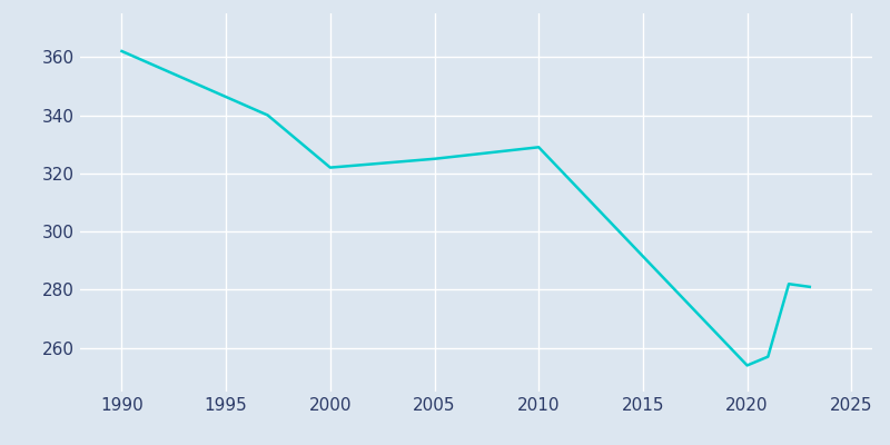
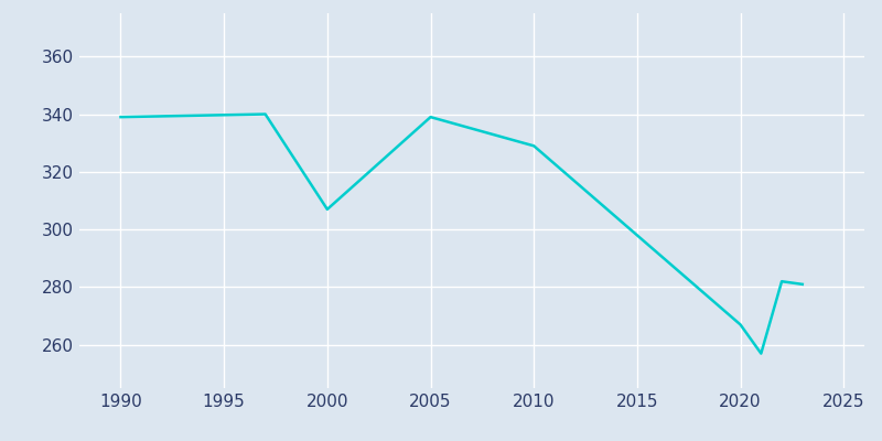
1990: 362 -> 339
2000: 322 -> 307
2005: 325 -> 339
2020: 254 -> 267
